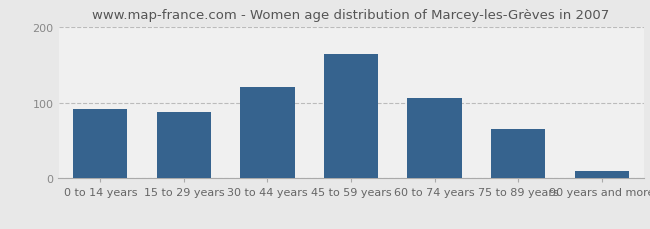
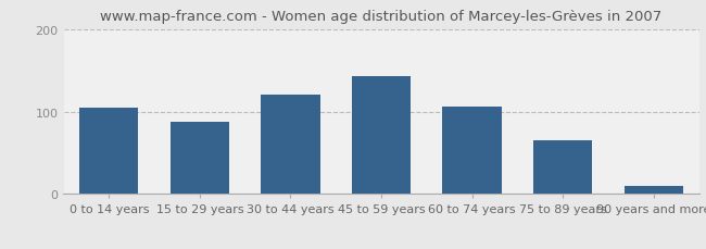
0 to 14 years: 92 -> 105
45 to 59 years: 164 -> 143
